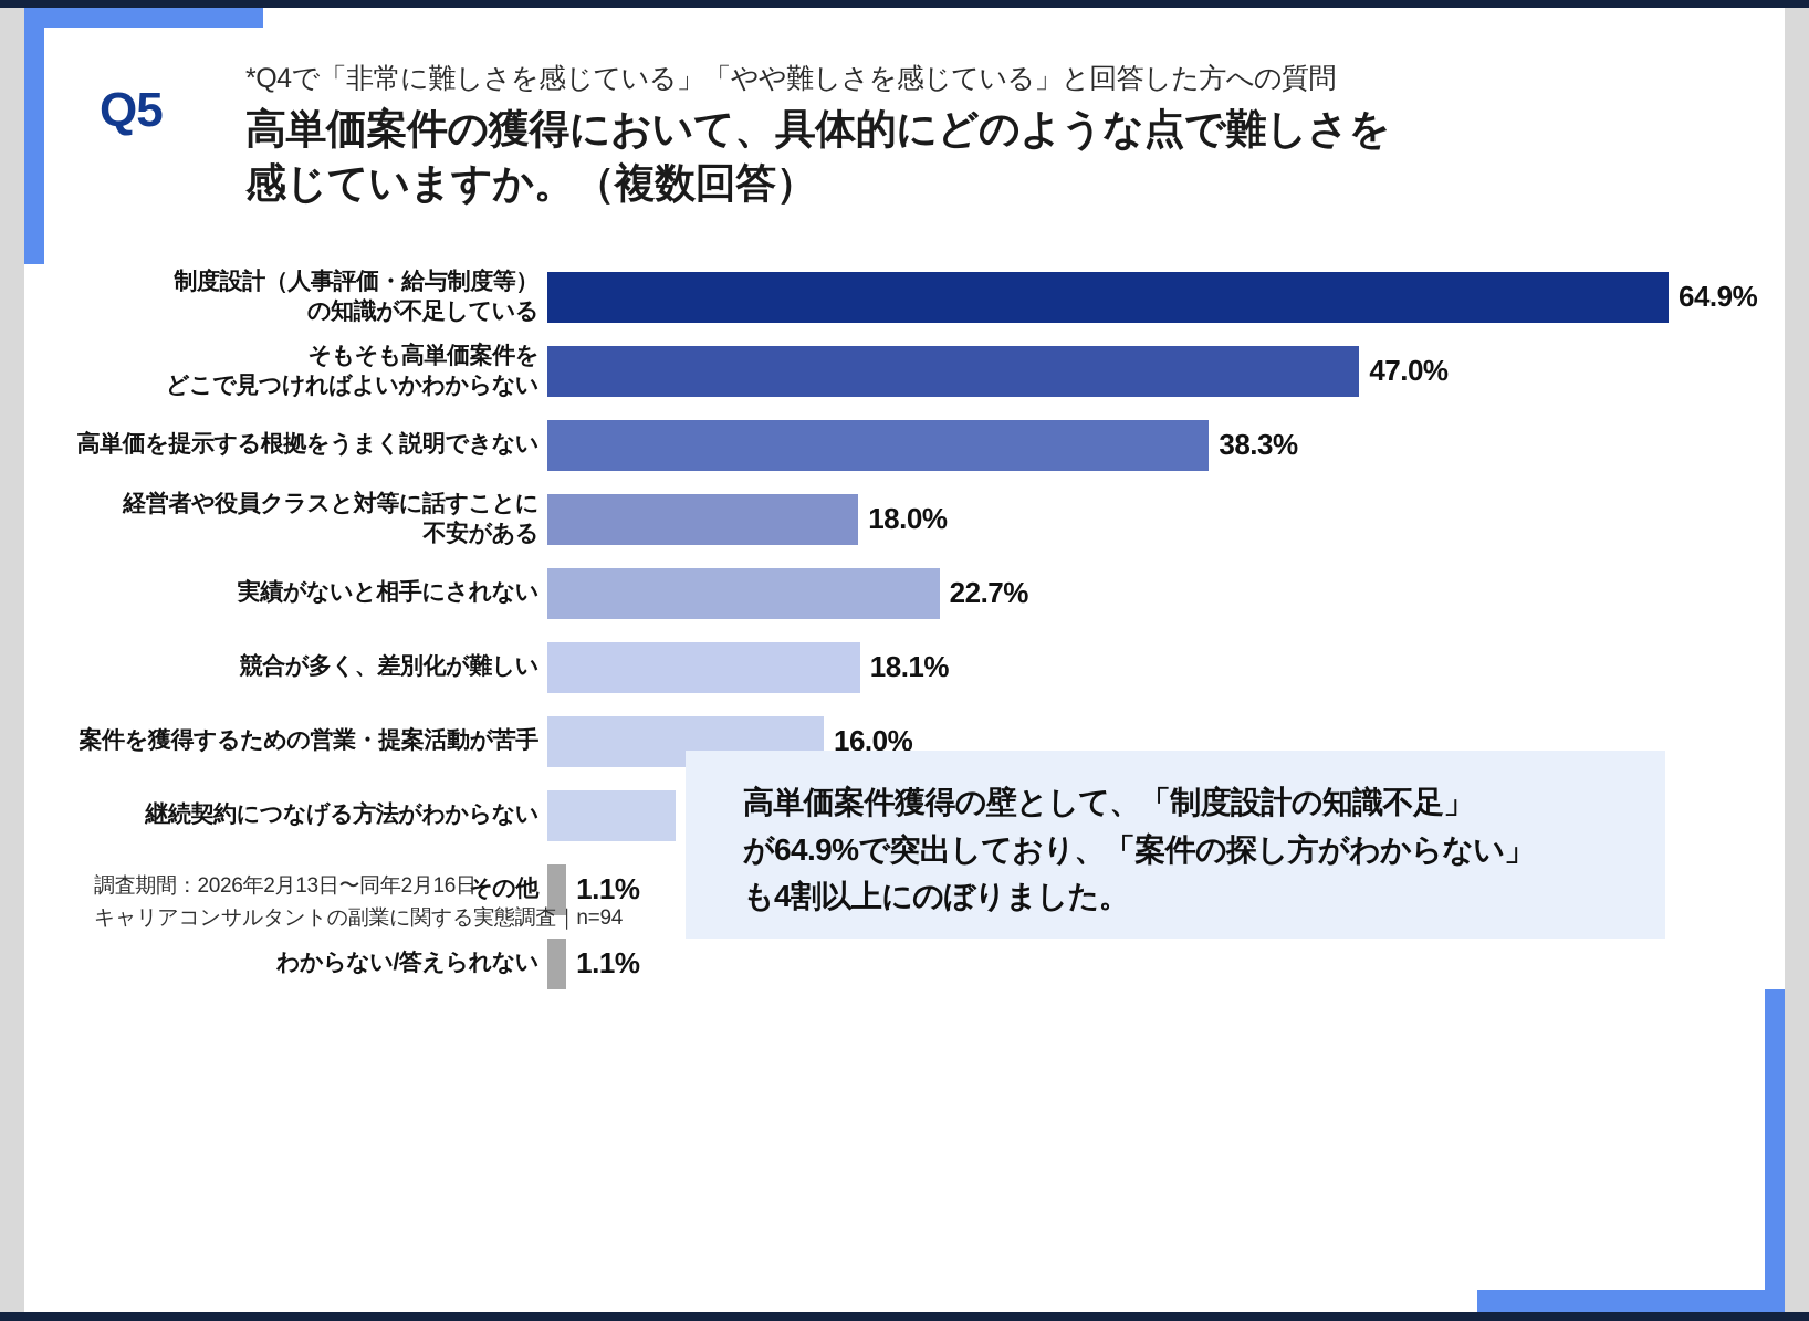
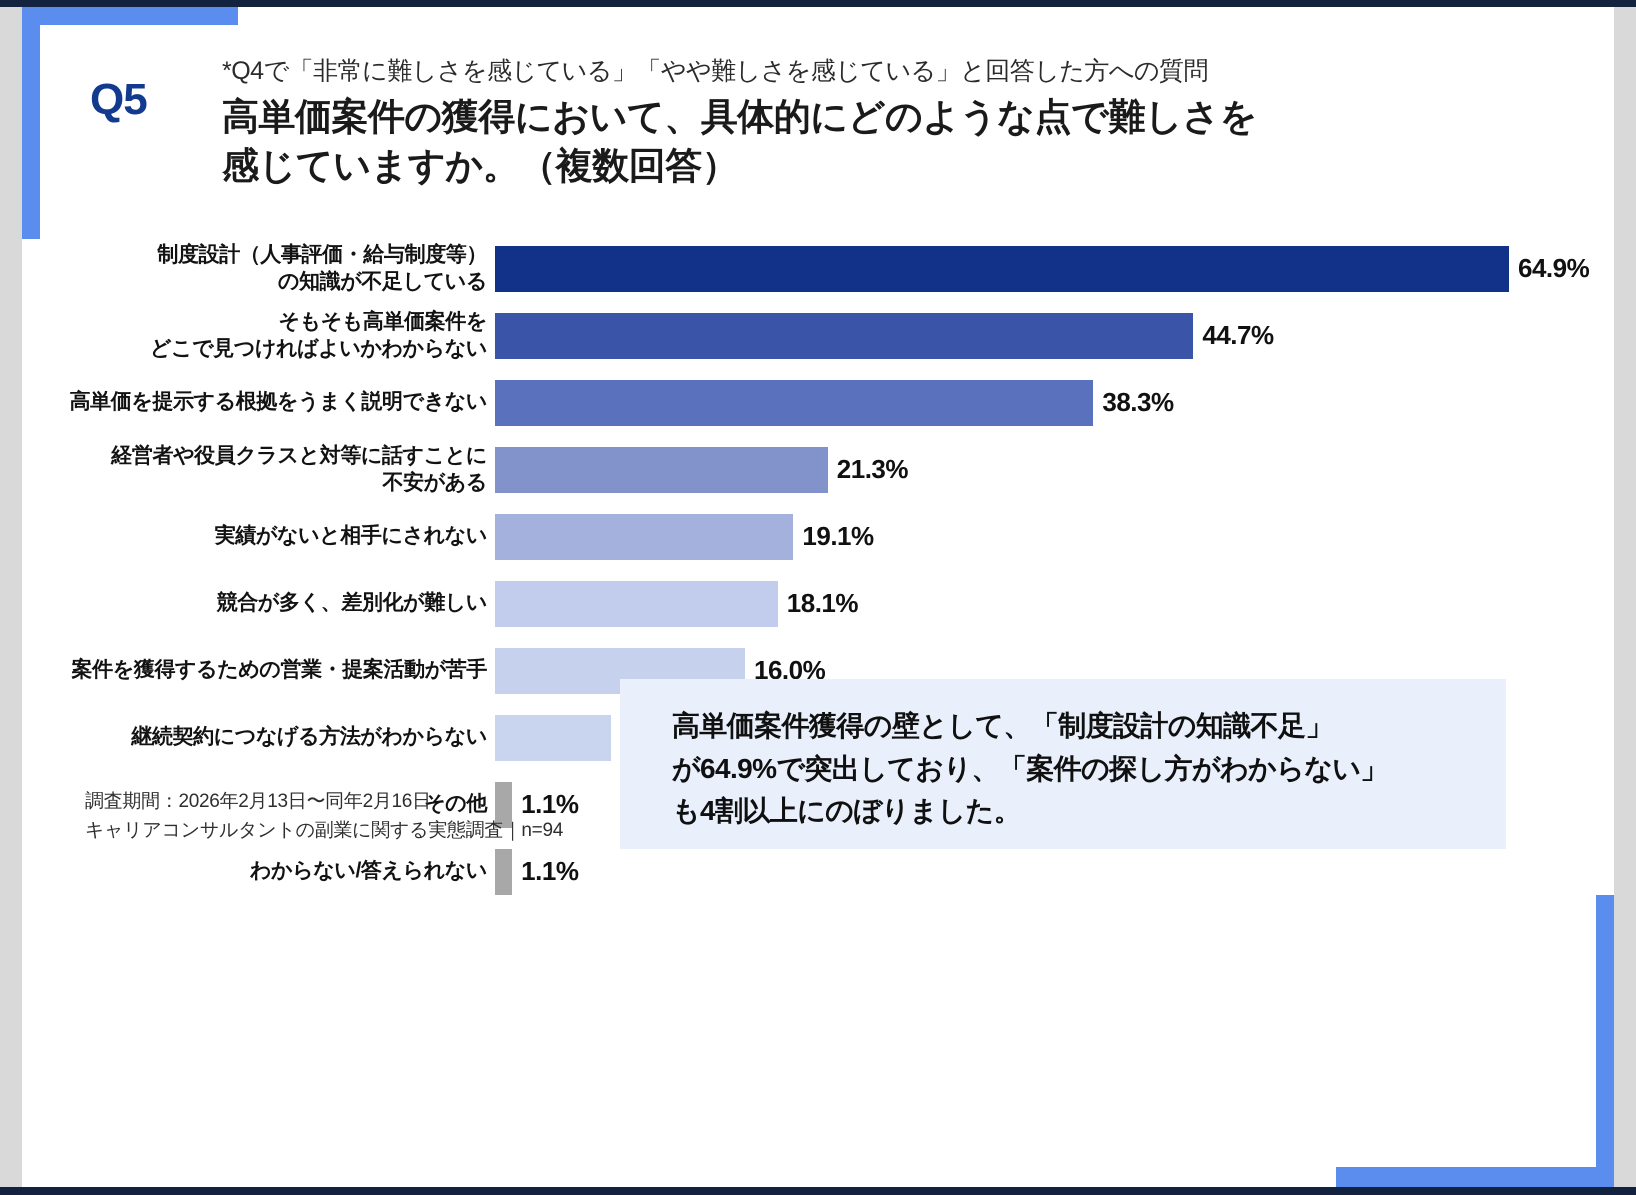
そもそも高単価案件を どこで見つければよいかわからない: 47.0% -> 44.7%
経営者や役員クラスと対等に話すことに 不安がある: 18.0% -> 21.3%
実績がないと相手にされない: 22.7% -> 19.1%
